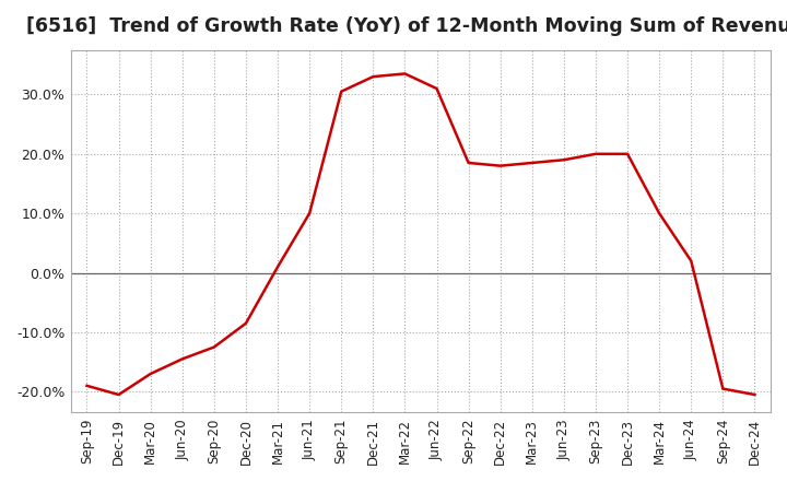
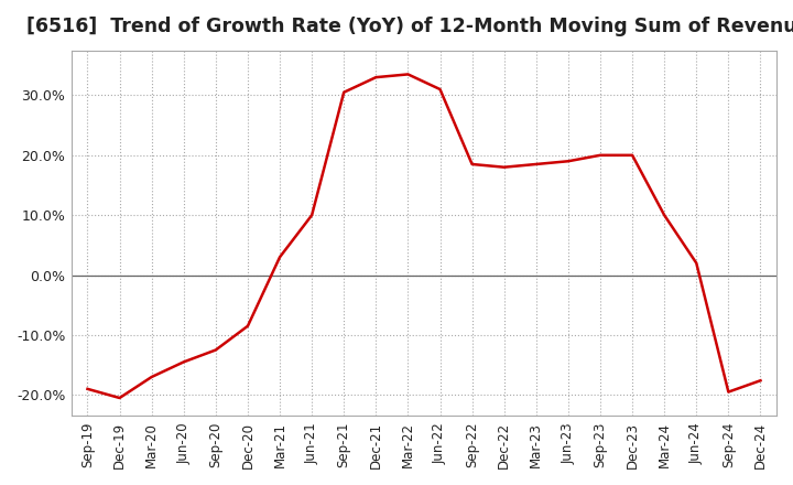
Mar-21: 1.0% -> 3.0%
Dec-24: -20.5% -> -17.6%
